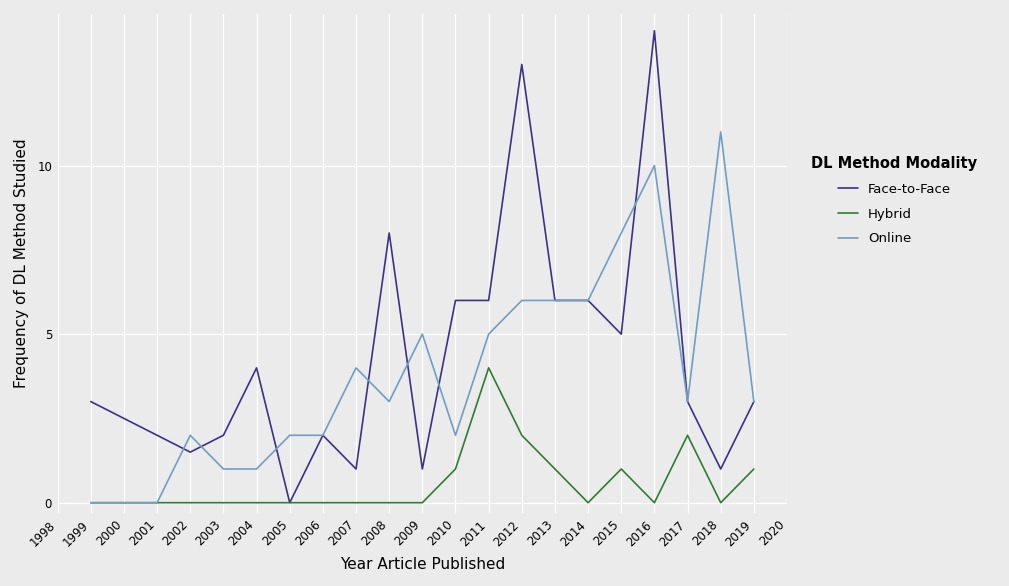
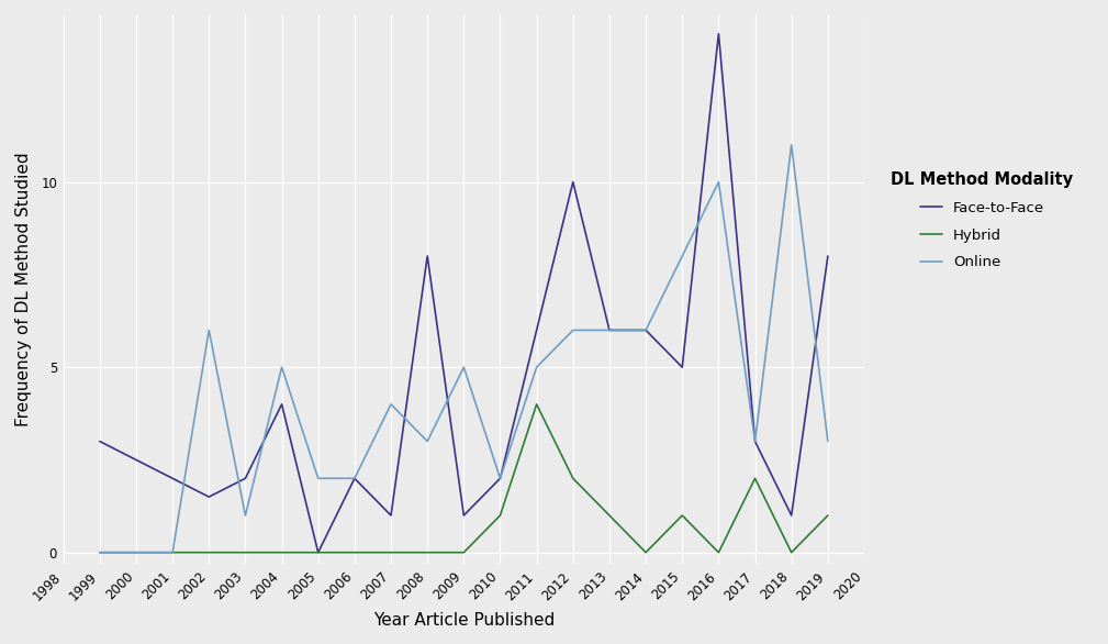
Online/2002: 2 -> 6
Online/2004: 1 -> 5
Face-to-Face/2010: 6.0 -> 2.0
Face-to-Face/2012: 13.0 -> 10.0
Face-to-Face/2019: 3.0 -> 8.0
